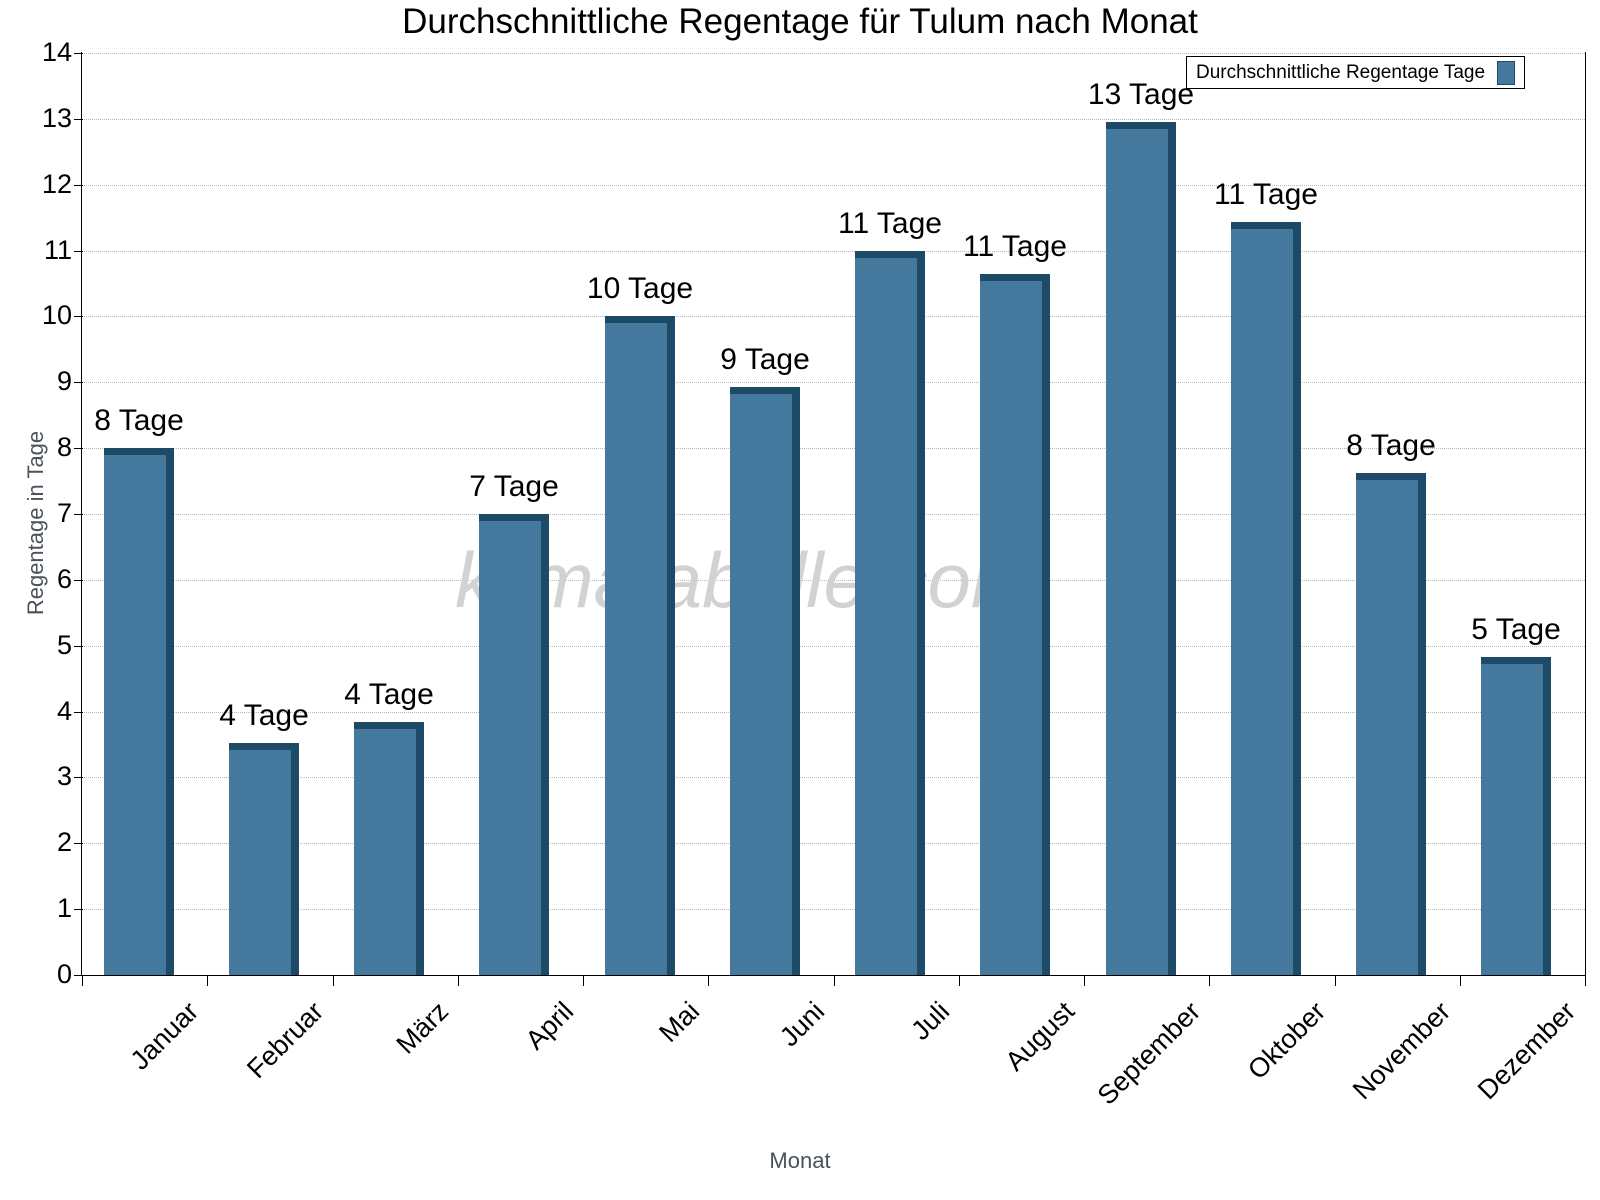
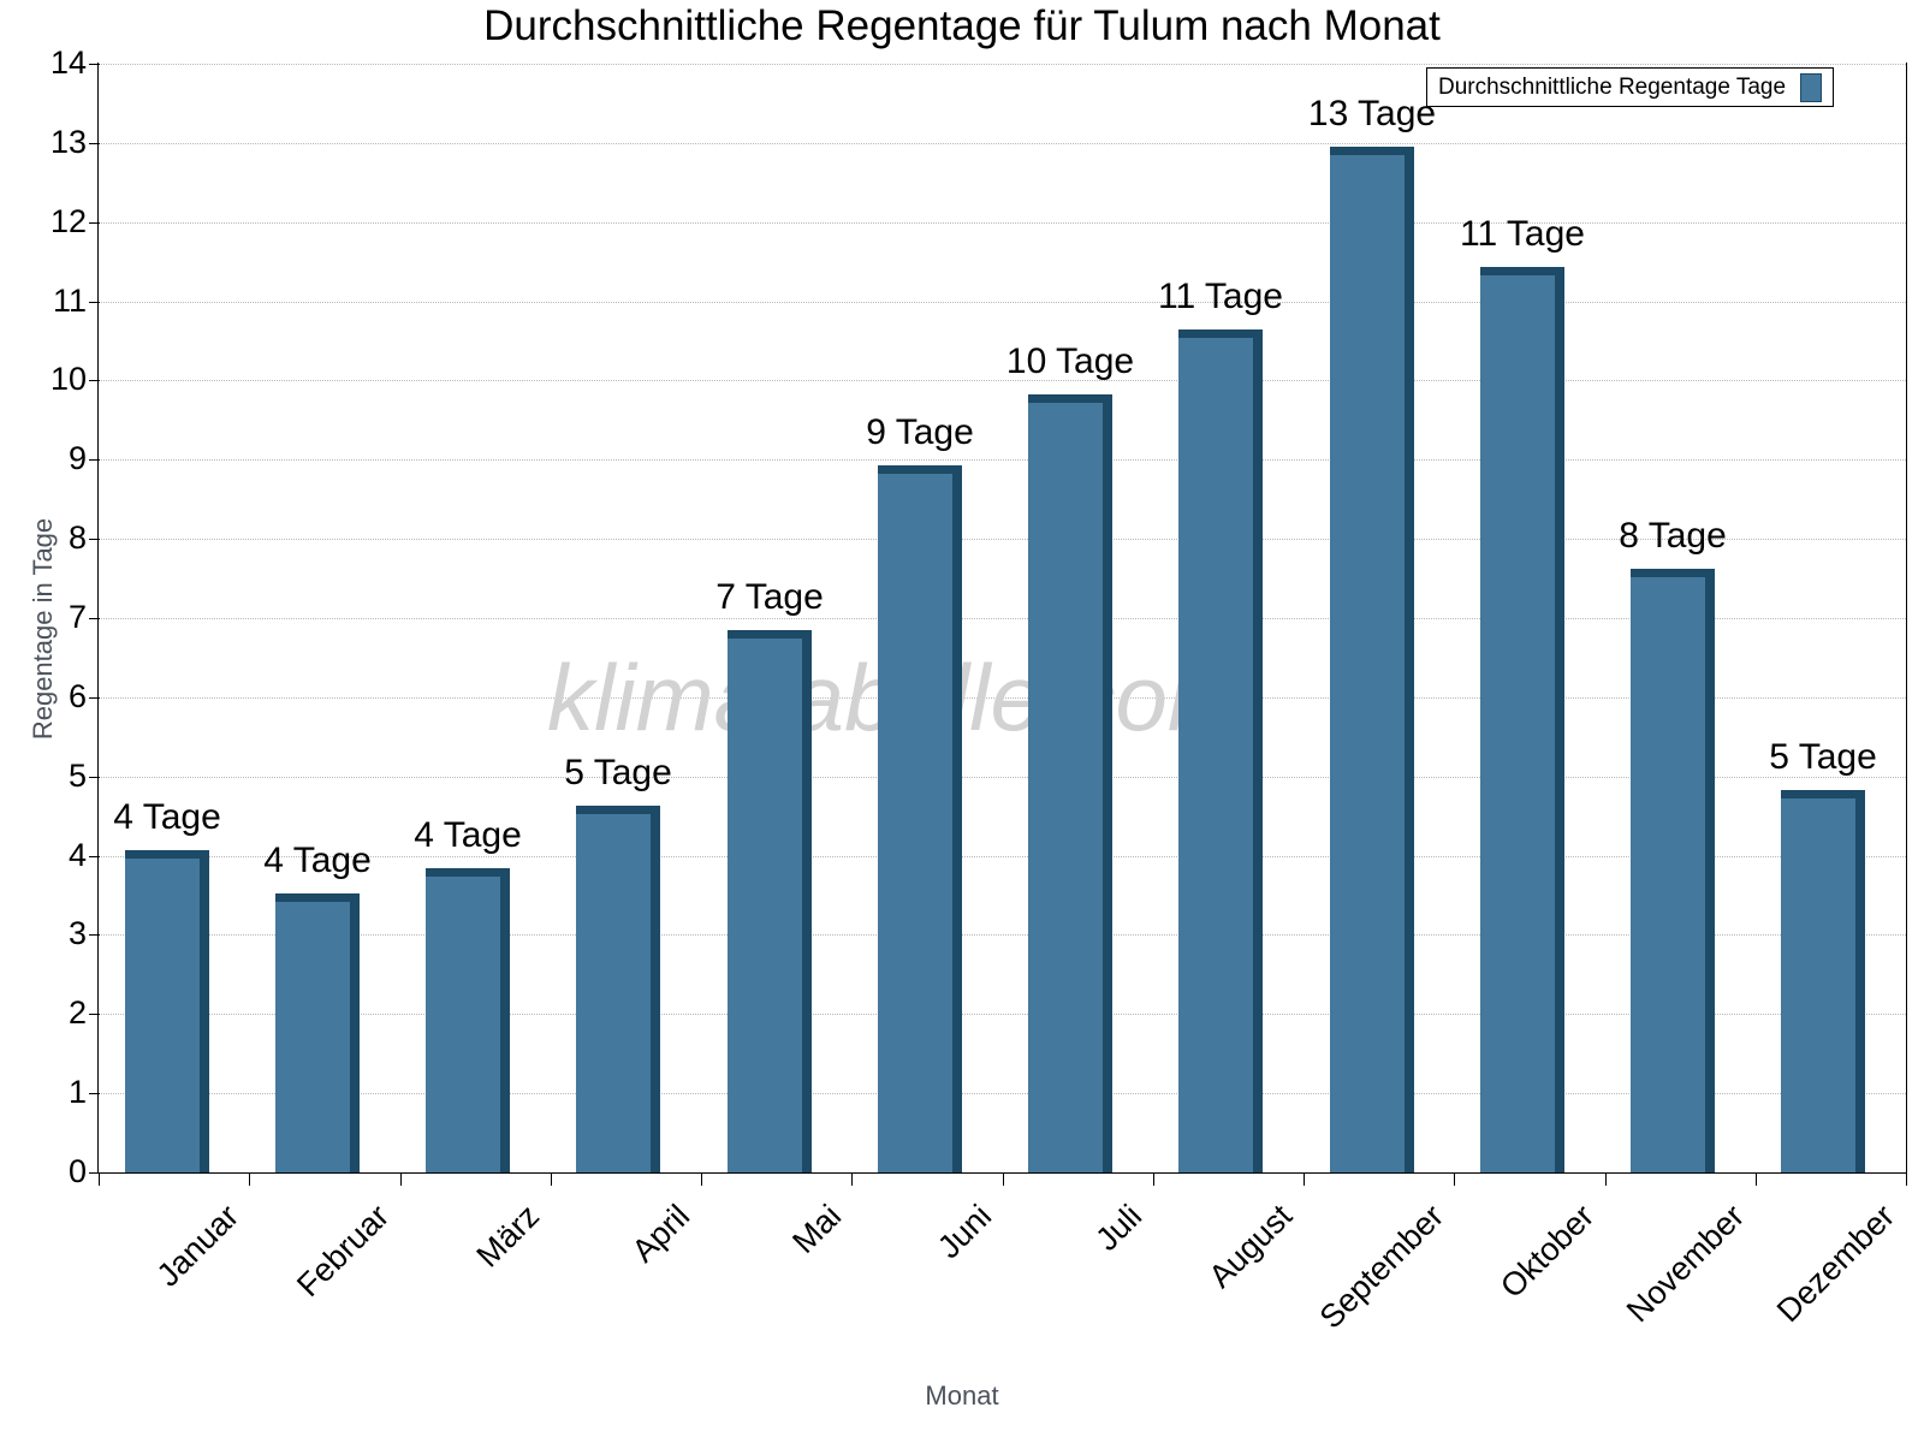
Januar: 8 -> 4
April: 7 -> 5
Mai: 10 -> 7
Juli: 11 -> 10
